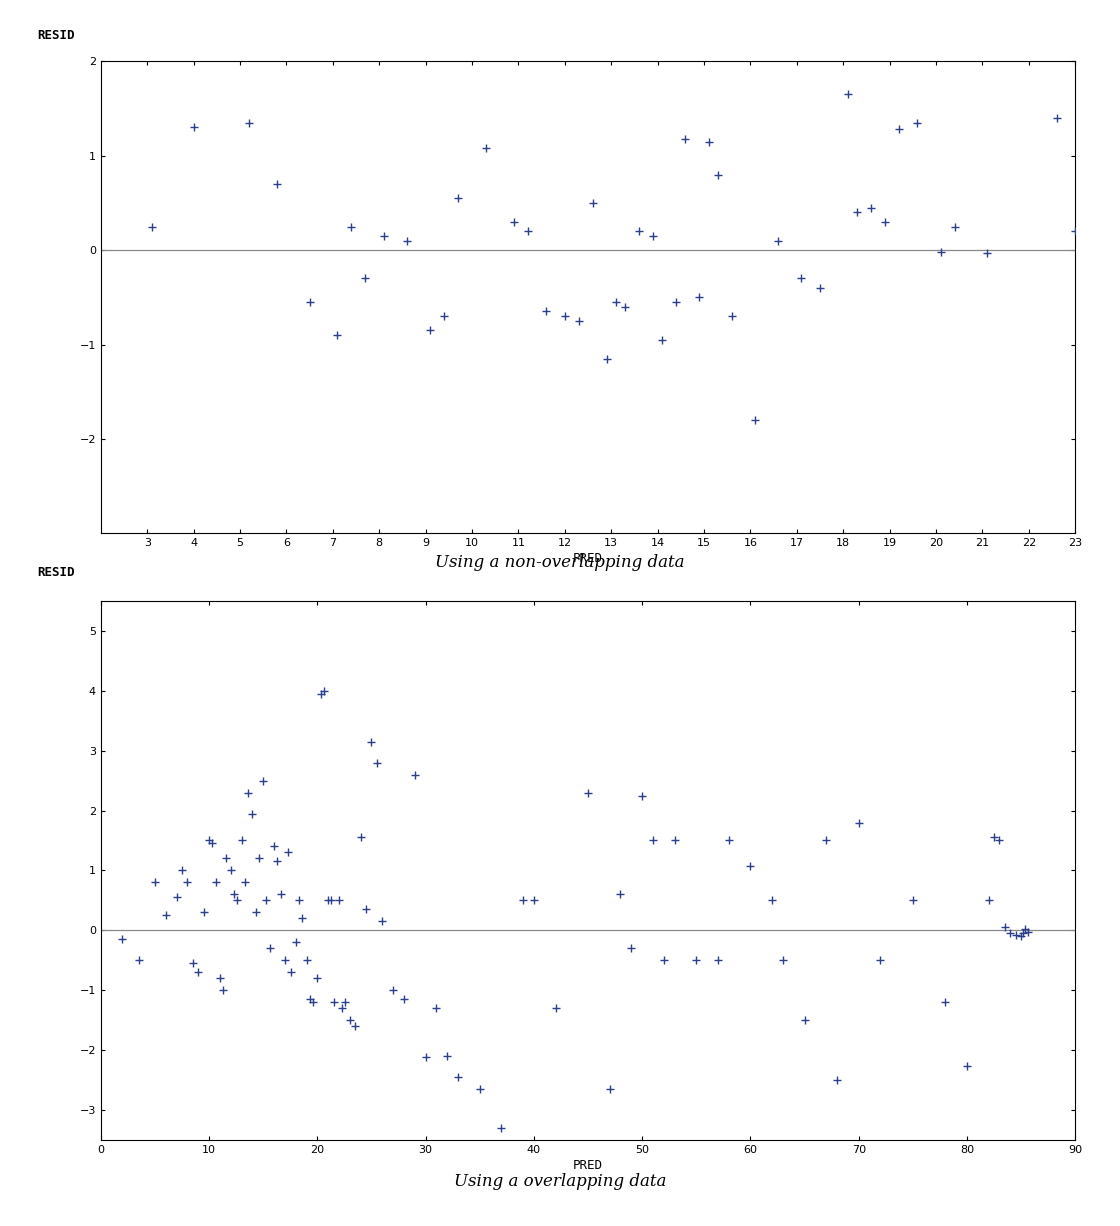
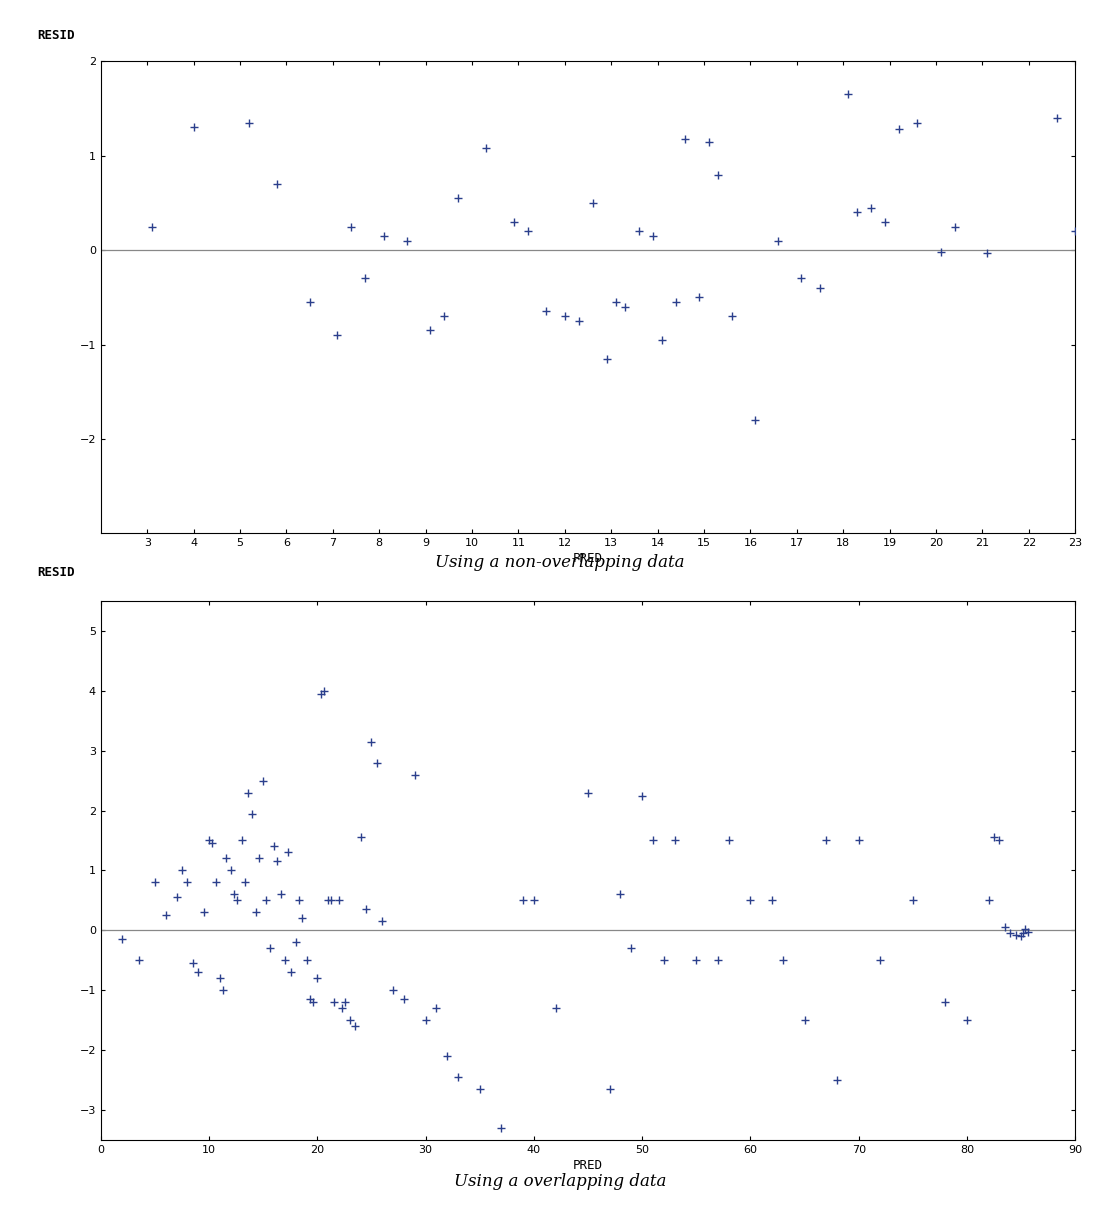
30: -2.12 -> -1.50
60: 1.08 -> 0.50
70: 1.80 -> 1.50
80: -2.26 -> -1.50
